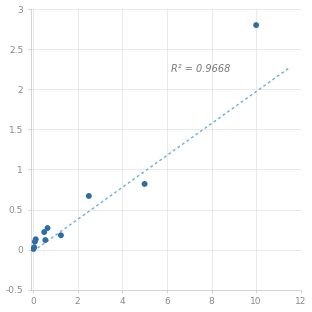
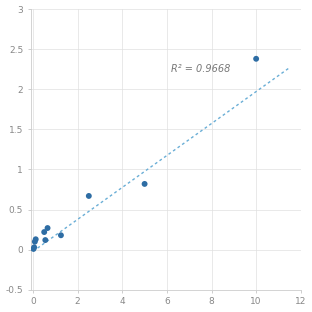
10: 2.80 -> 2.38
